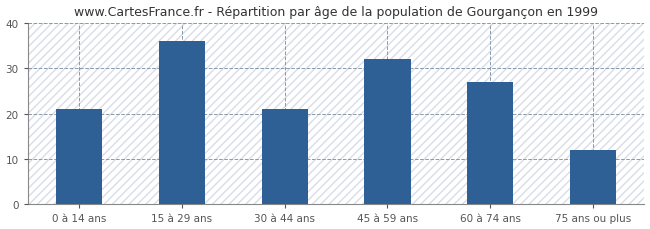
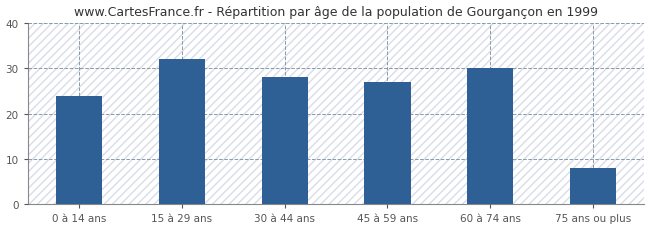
0 à 14 ans: 21 -> 24
15 à 29 ans: 36 -> 32
30 à 44 ans: 21 -> 28
45 à 59 ans: 32 -> 27
60 à 74 ans: 27 -> 30
75 ans ou plus: 12 -> 8
